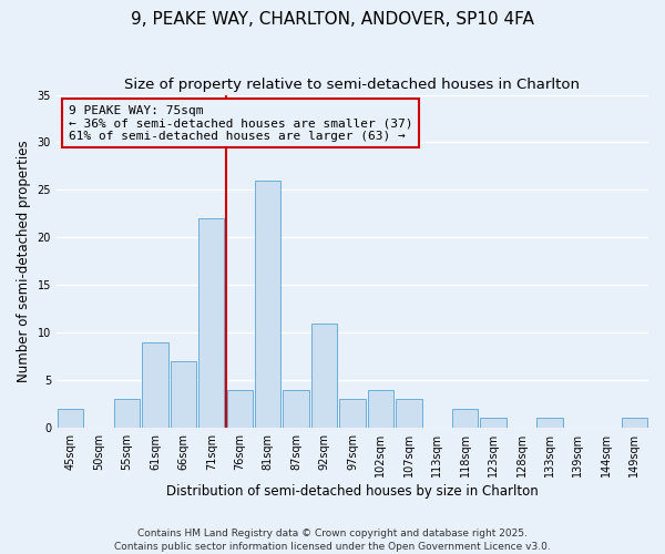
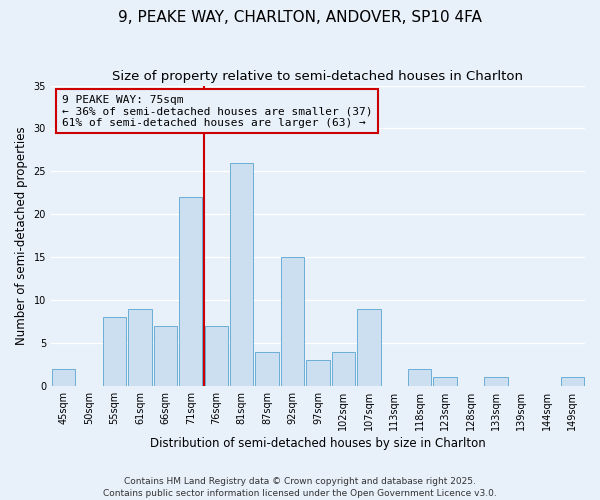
55sqm: 3 -> 8
76sqm: 4 -> 7
92sqm: 11 -> 15
107sqm: 3 -> 9
